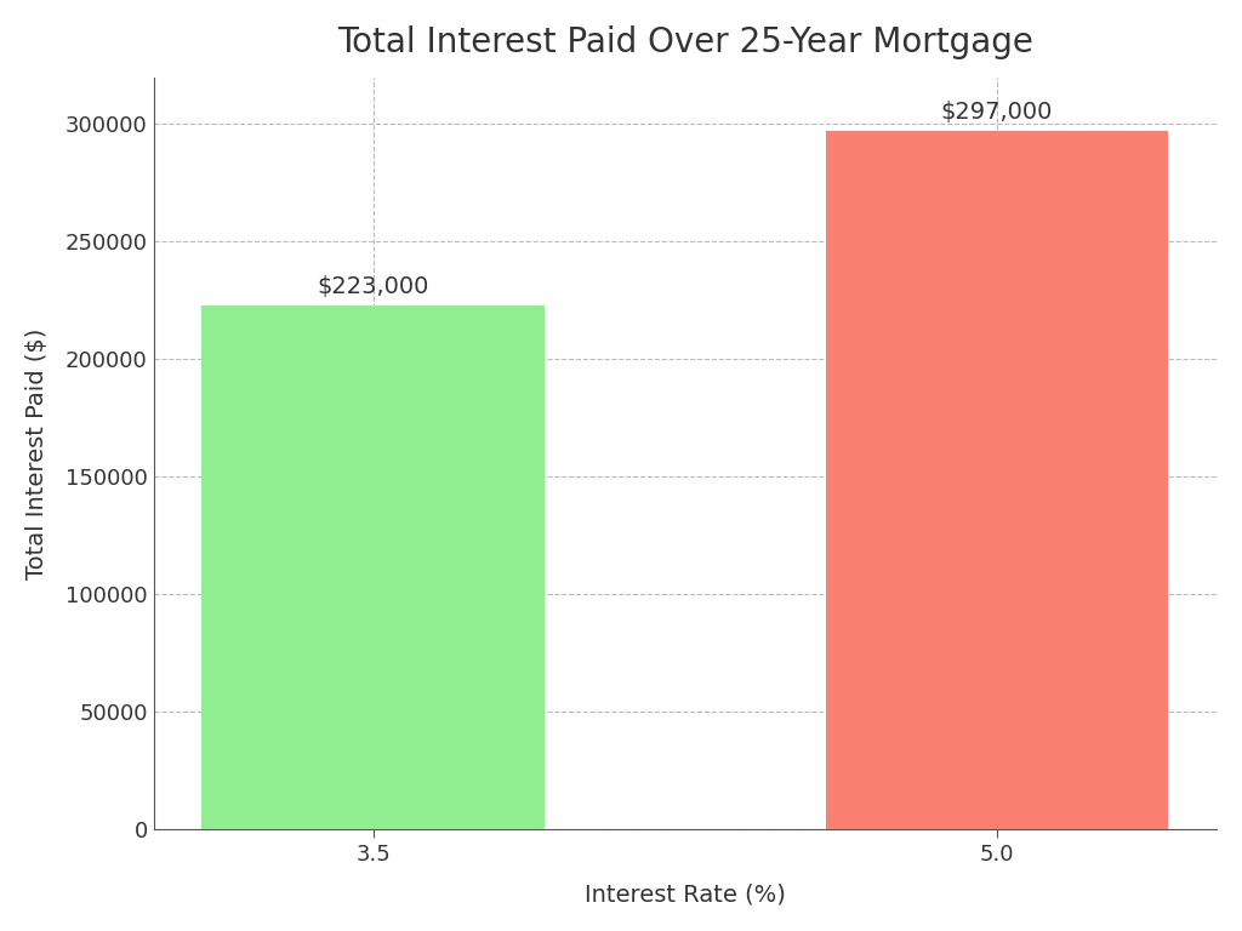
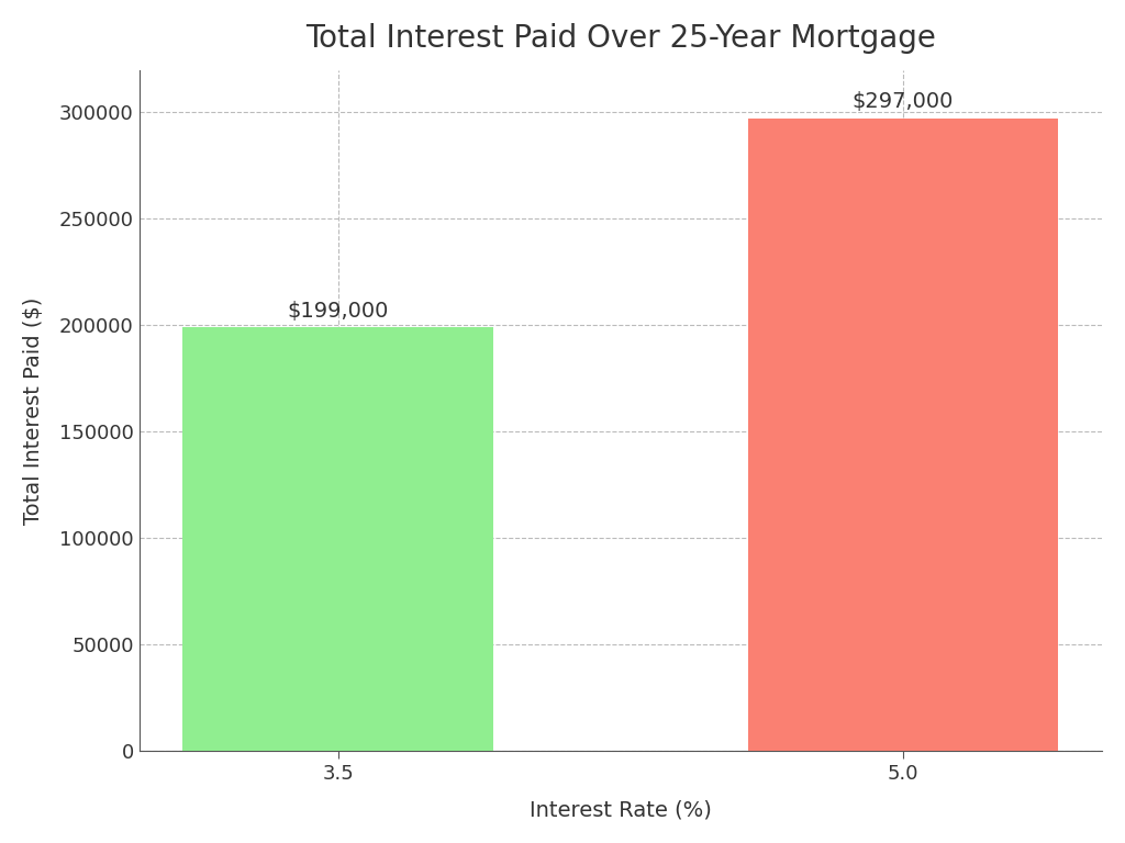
3.5: $223,000 -> $199,000
